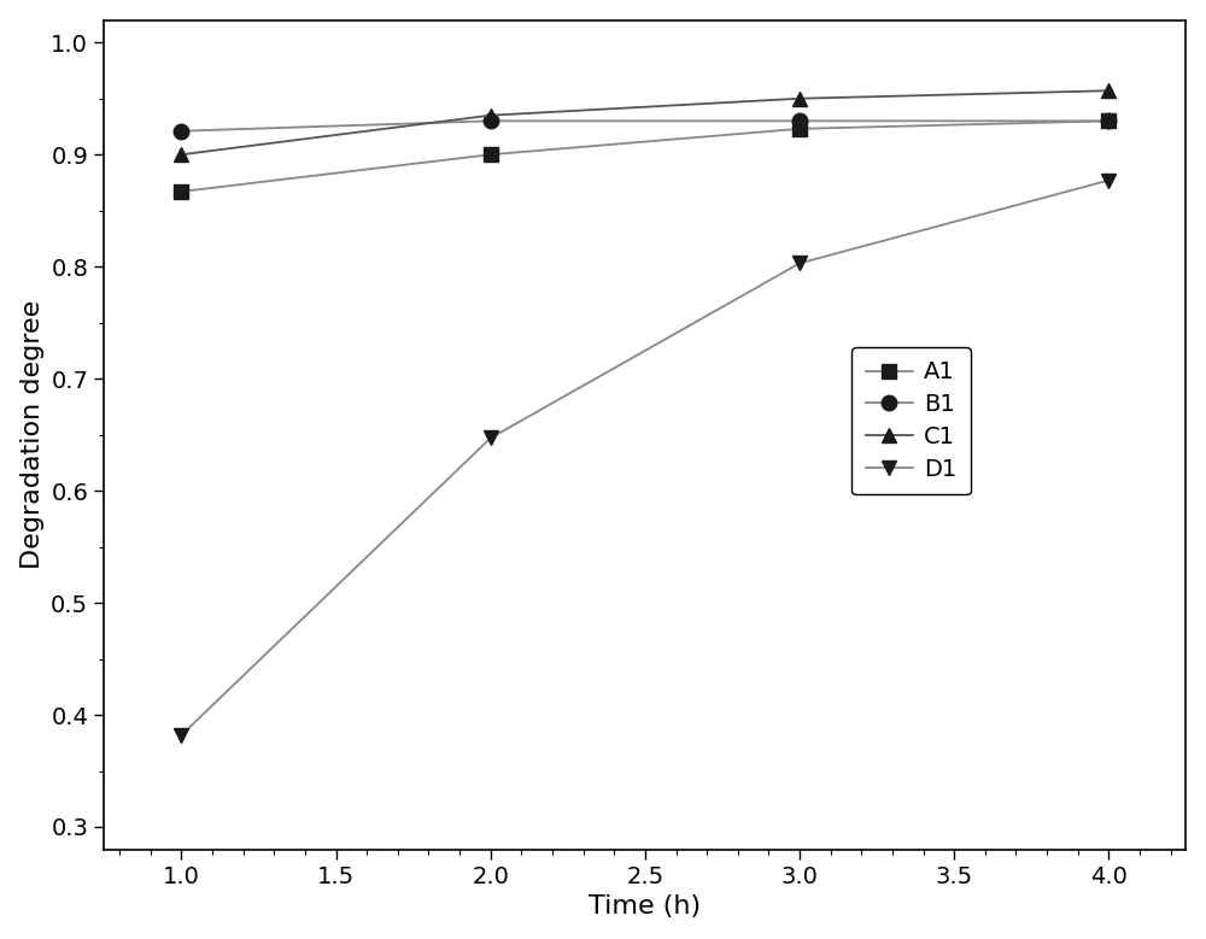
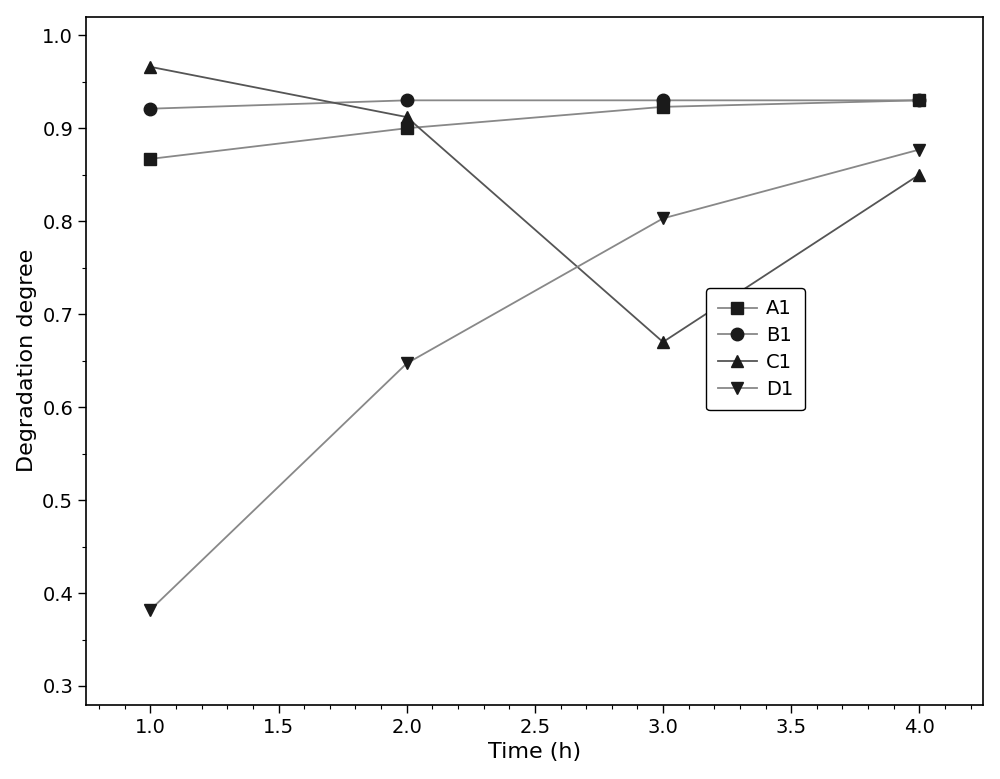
C1/1.0: 0.900 -> 0.966
C1/2.0: 0.935 -> 0.912
C1/3.0: 0.950 -> 0.670
C1/4.0: 0.957 -> 0.850
